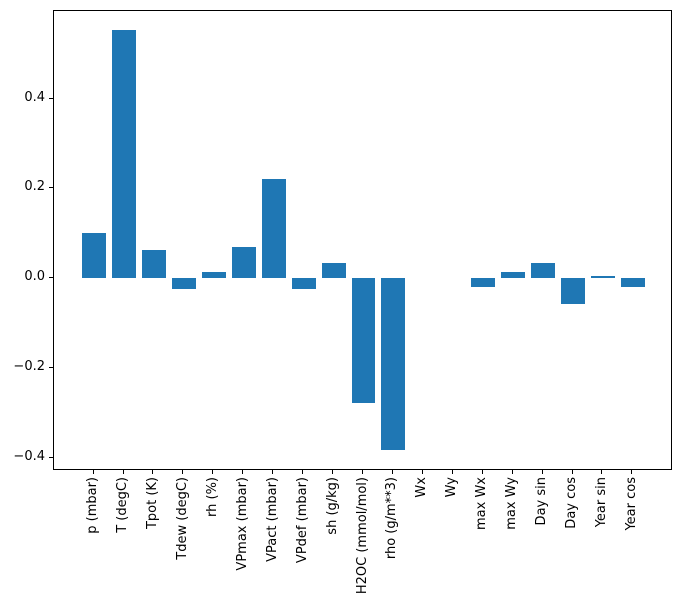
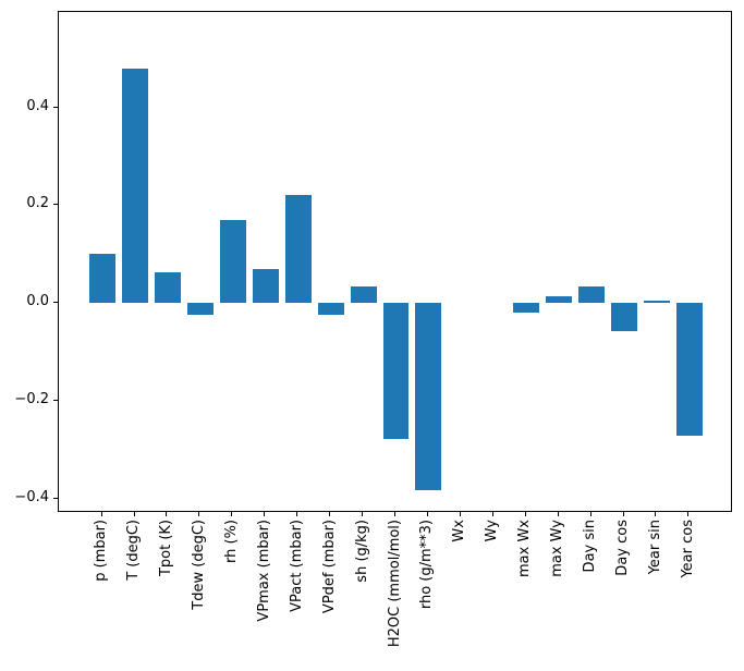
T (degC): 0.55 -> 0.48
rh (%): 0.01 -> 0.17
Year cos: -0.02 -> -0.27
